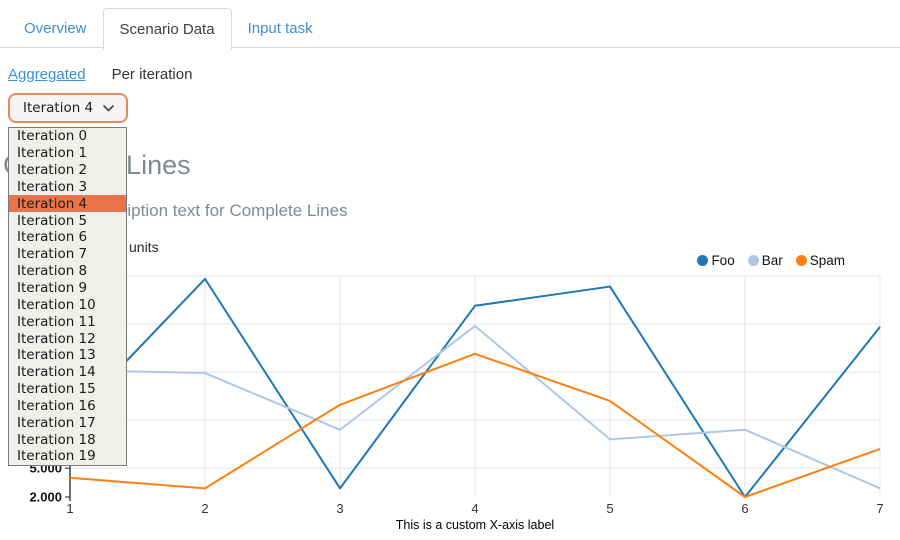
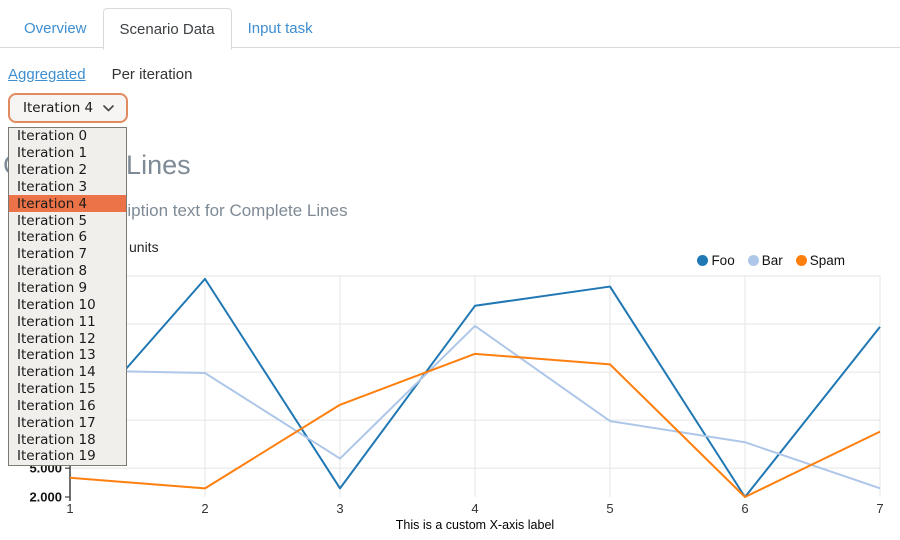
Foo/1: 10000 -> 9000
Bar/3: 9000 -> 6000
Bar/5: 8000 -> 10000
Spam/5: 12000 -> 16000
Bar/6: 9000 -> 8000
Spam/7: 7000 -> 9000
